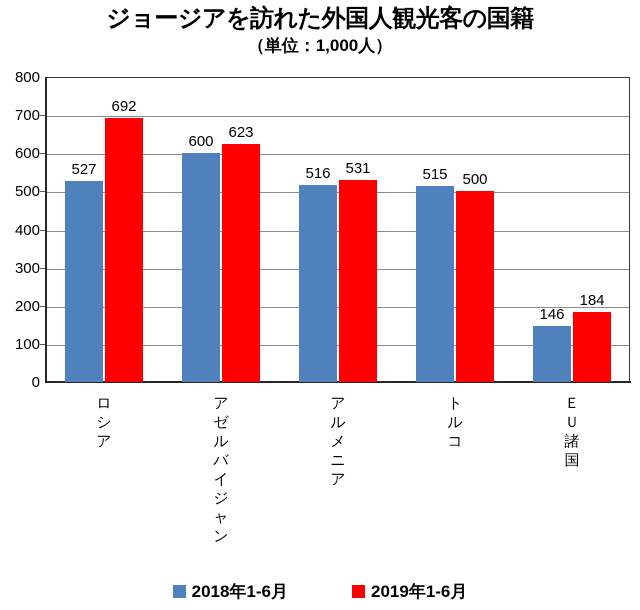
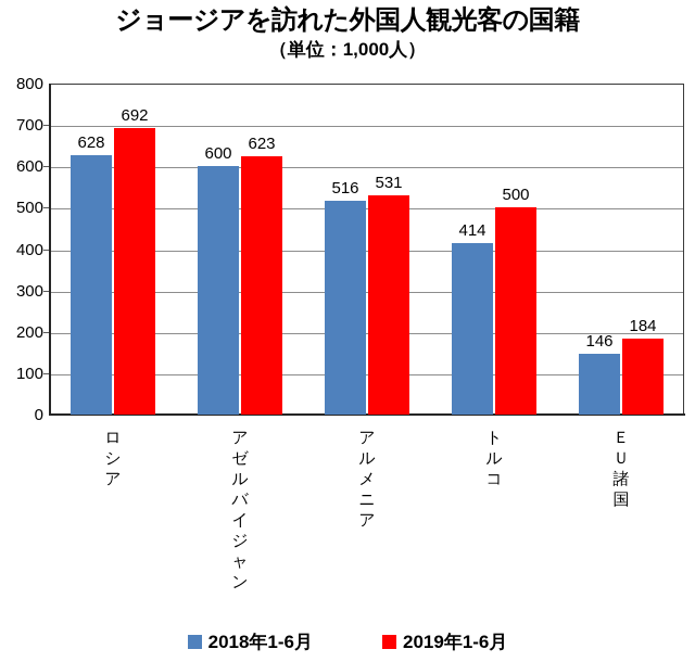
2018年1-6月/ロシア: 527 -> 628
2018年1-6月/トルコ: 515 -> 414
